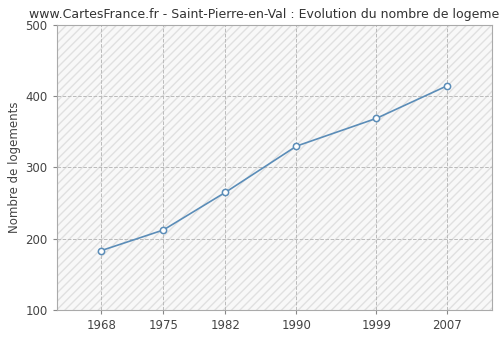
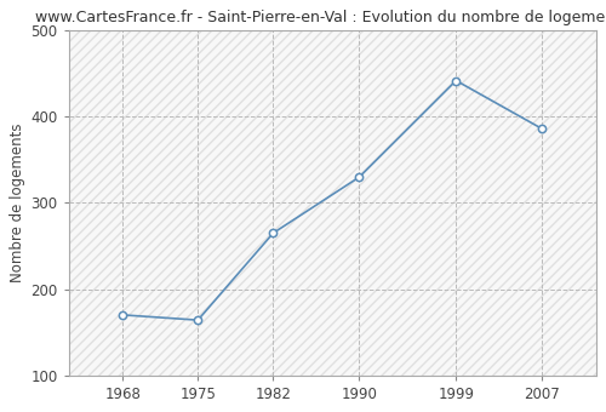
1968: 183 -> 170
1975: 212 -> 164
1999: 369 -> 442
2007: 415 -> 386
